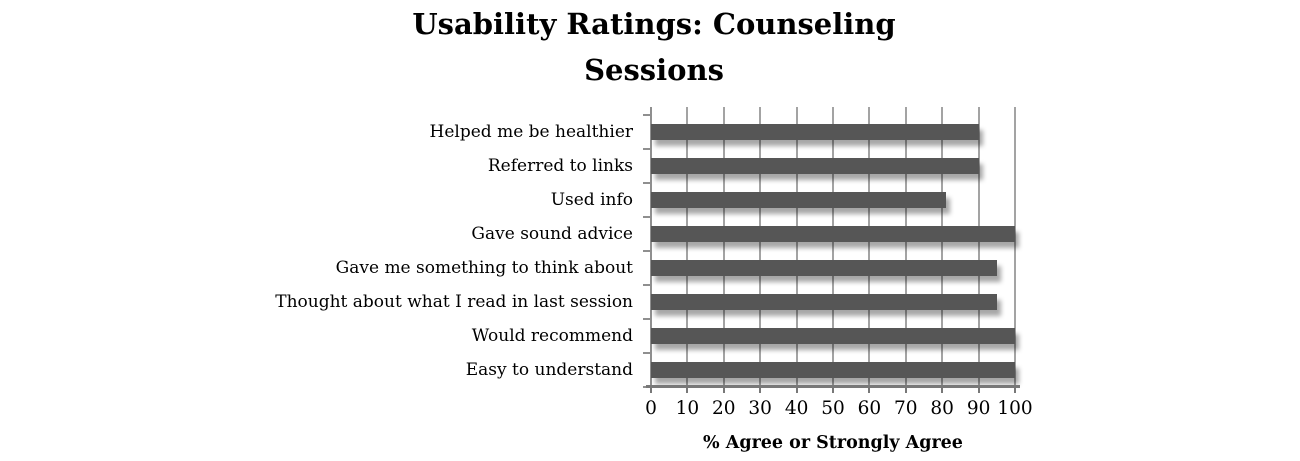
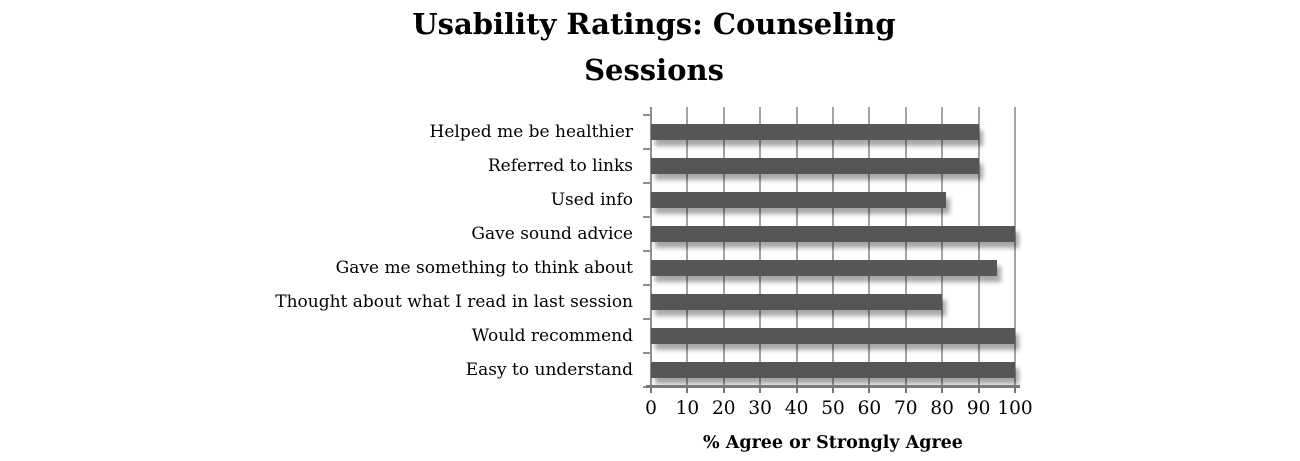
Thought about what I read in last session: 95 -> 80
